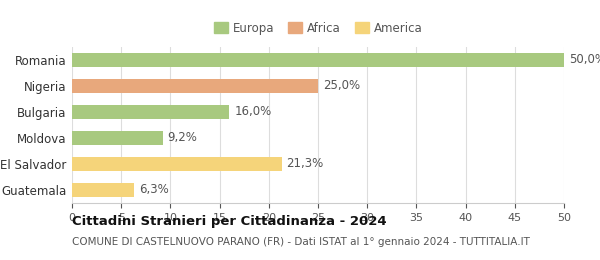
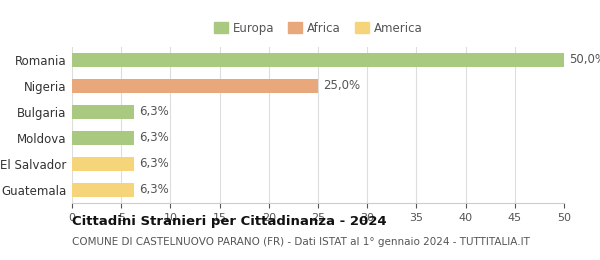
Bulgaria: 16,0% -> 6,3%
Moldova: 9,2% -> 6,3%
El Salvador: 21,3% -> 6,3%
